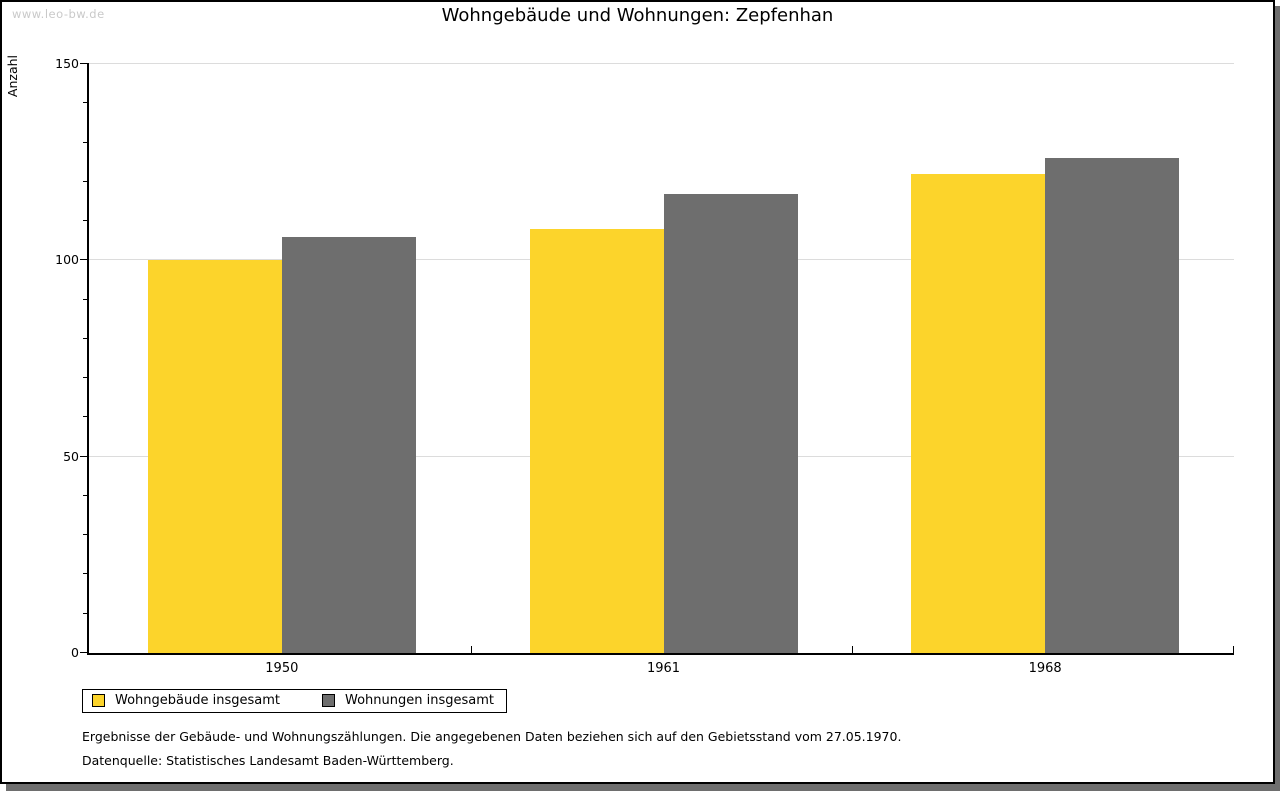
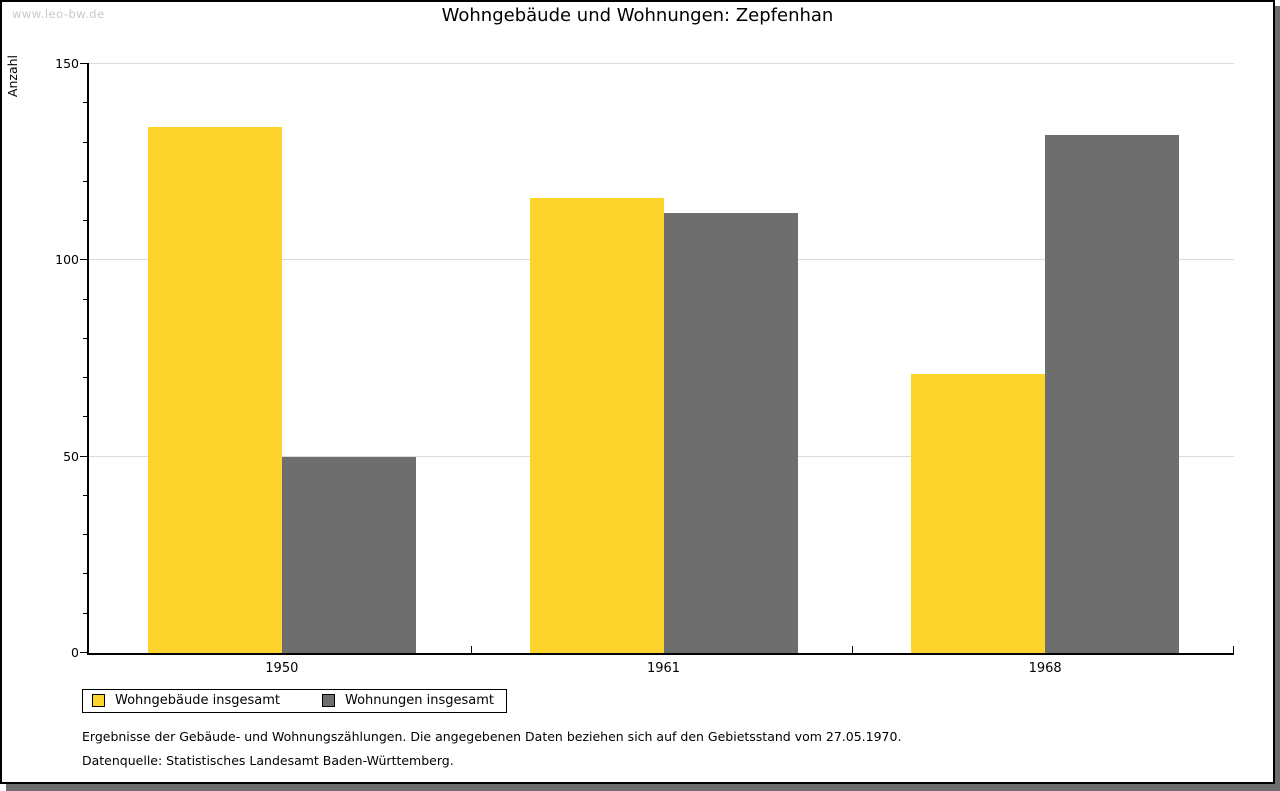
Wohngebäude insgesamt/1950: 100 -> 134
Wohnungen insgesamt/1950: 106 -> 50
Wohngebäude insgesamt/1961: 108 -> 116
Wohnungen insgesamt/1961: 117 -> 112
Wohngebäude insgesamt/1968: 122 -> 71
Wohnungen insgesamt/1968: 126 -> 132
